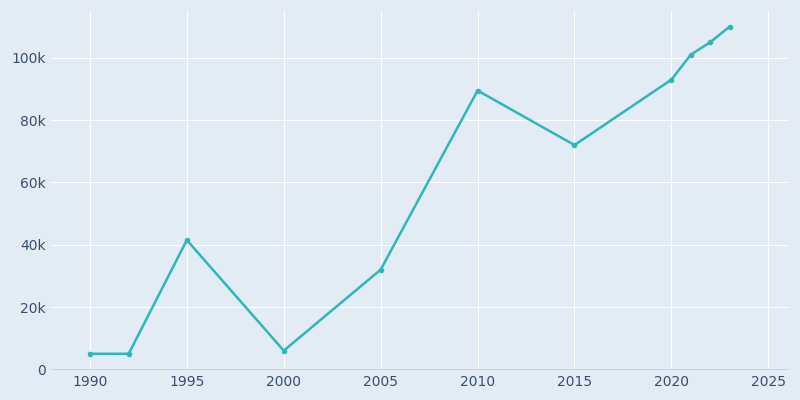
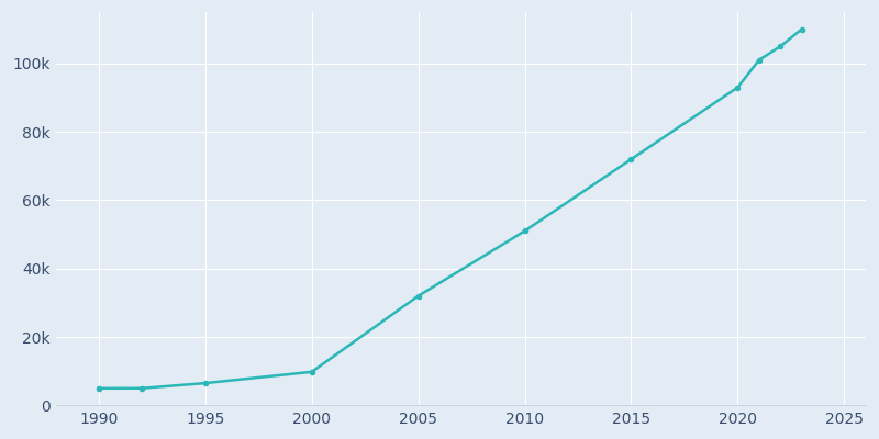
1995: 41.5k -> 6.5k
2000: 6.0k -> 9.8k
2010: 89.5k -> 51.0k
